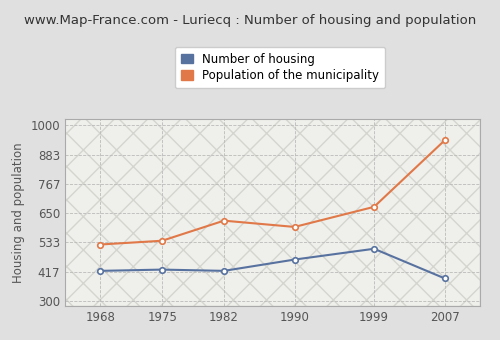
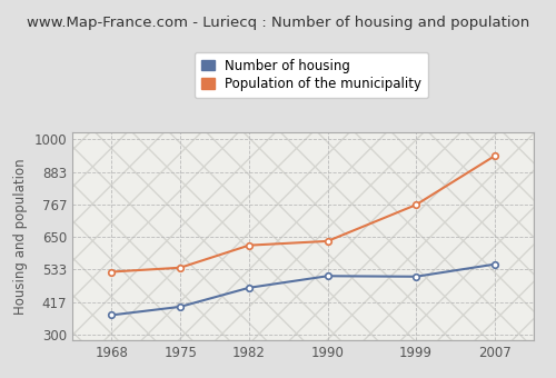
Number of housing/1968: 420 -> 370
Number of housing/1975: 425 -> 400
Number of housing/1982: 420 -> 468
Number of housing/1990: 465 -> 510
Population of the municipality/1990: 595 -> 635
Population of the municipality/1999: 675 -> 765
Number of housing/2007: 390 -> 552
